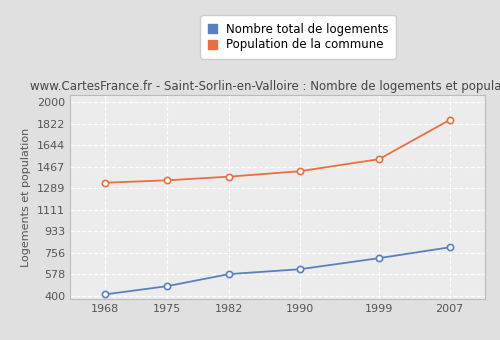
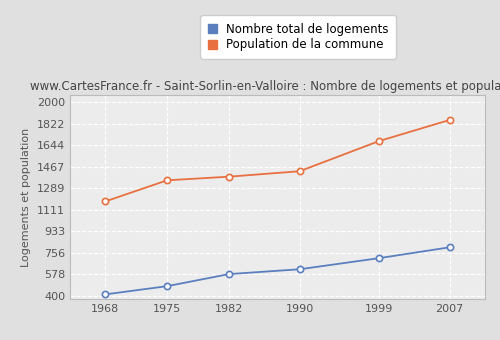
Population de la commune/1968: 1340 -> 1180
Population de la commune/1999: 1530 -> 1680
